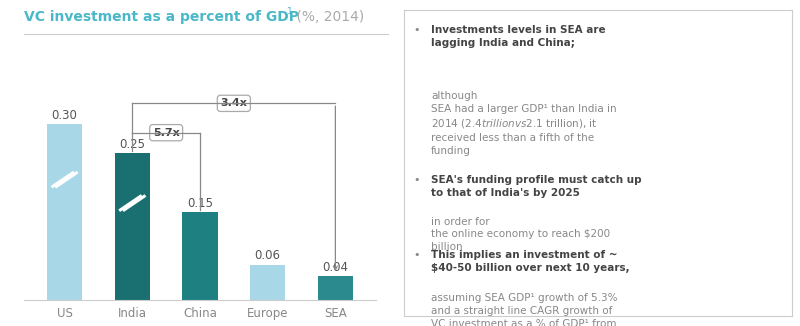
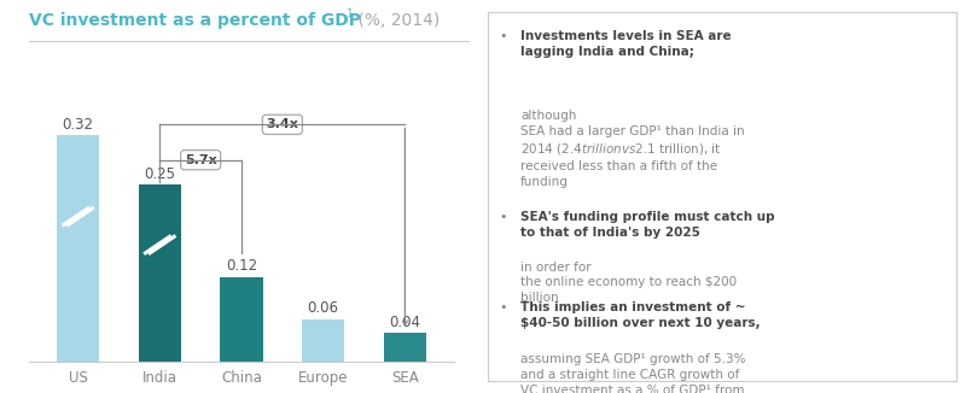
US: 0.30 -> 0.32
China: 0.15 -> 0.12
